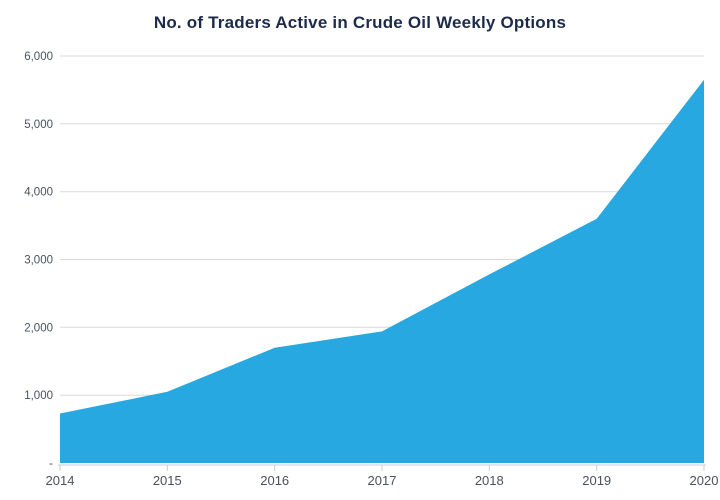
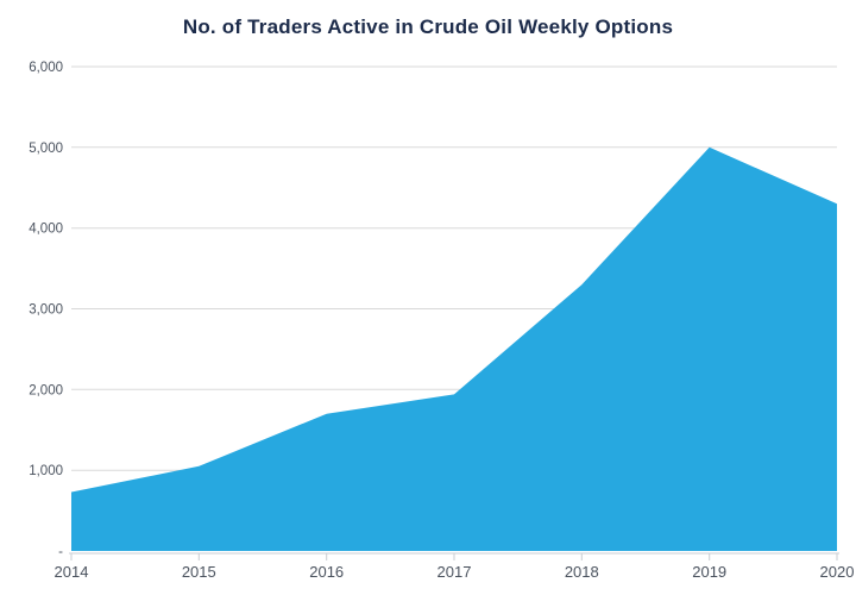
2018: 2800 -> 3300
2019: 3600 -> 5000
2020: 5600 -> 4300
